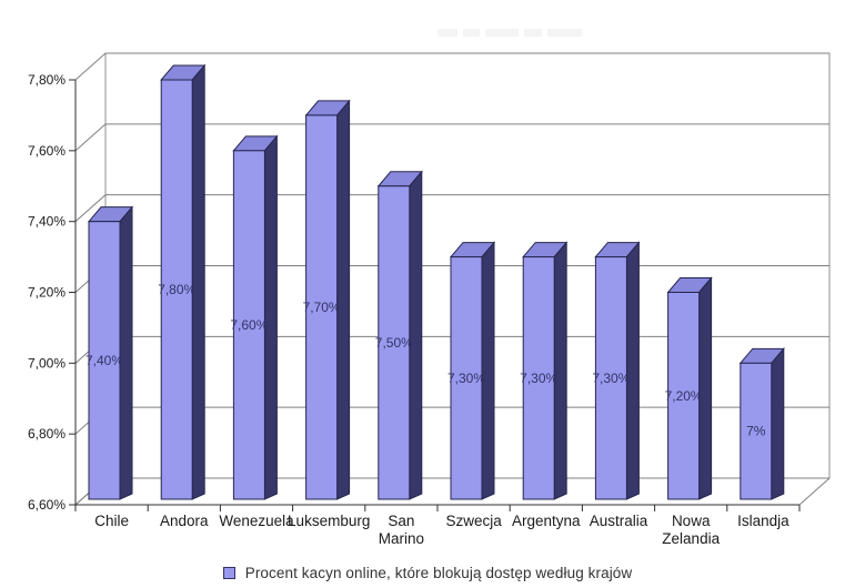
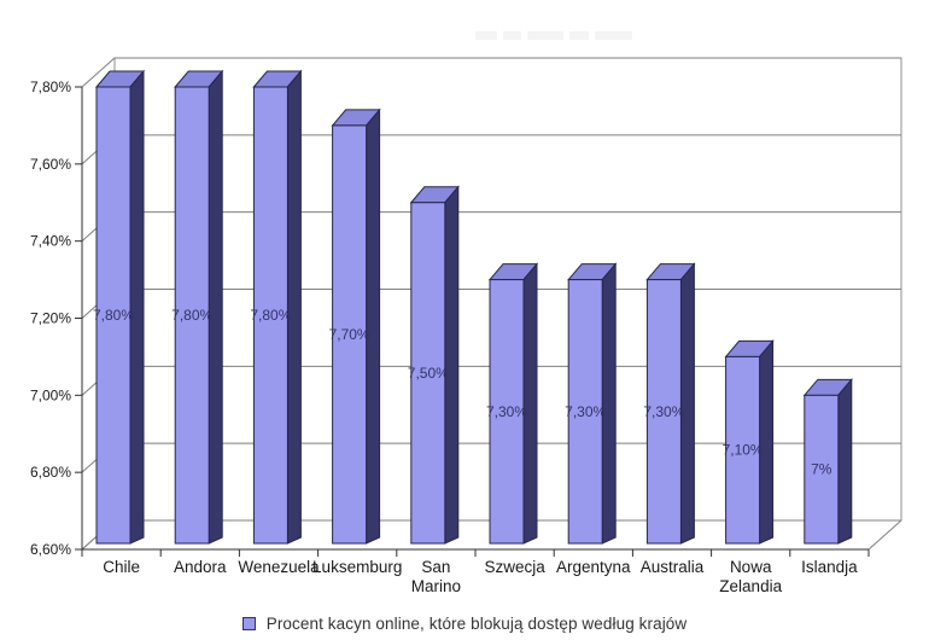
Chile: 7,40% -> 7,80%
Wenezuela: 7,60% -> 7,80%
Nowa Zelandia: 7,20% -> 7,10%
